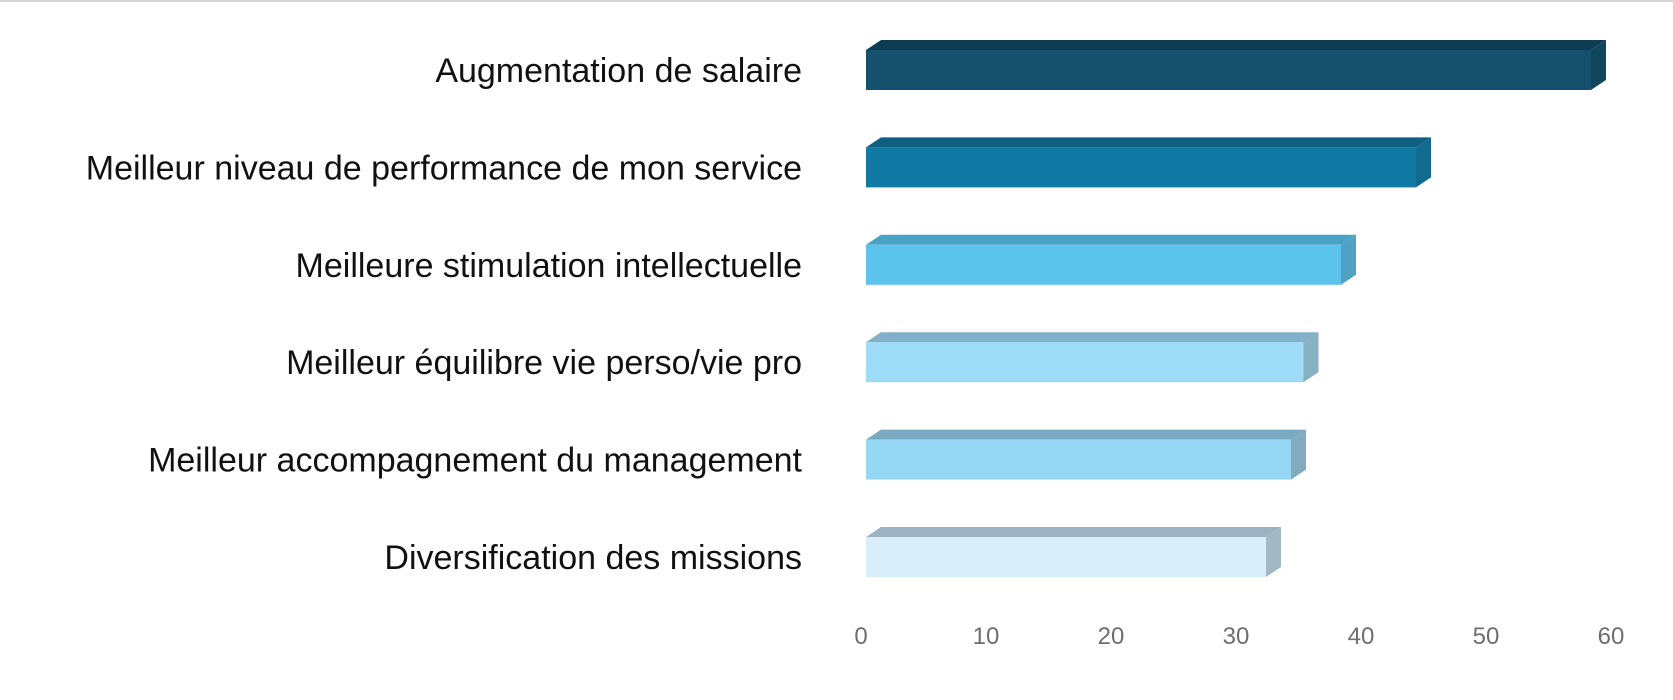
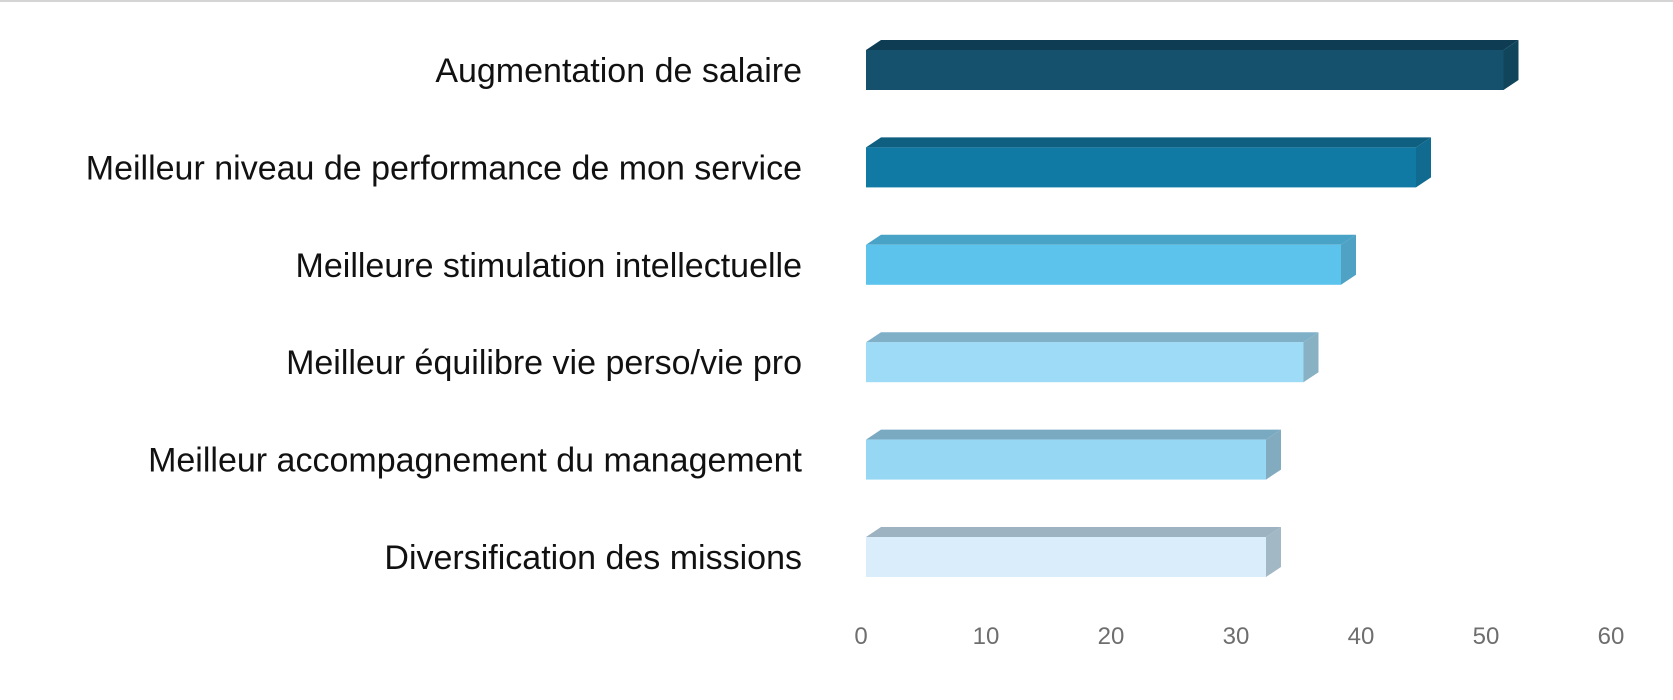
Augmentation de salaire: 58 -> 51
Meilleur accompagnement du management: 34 -> 32
